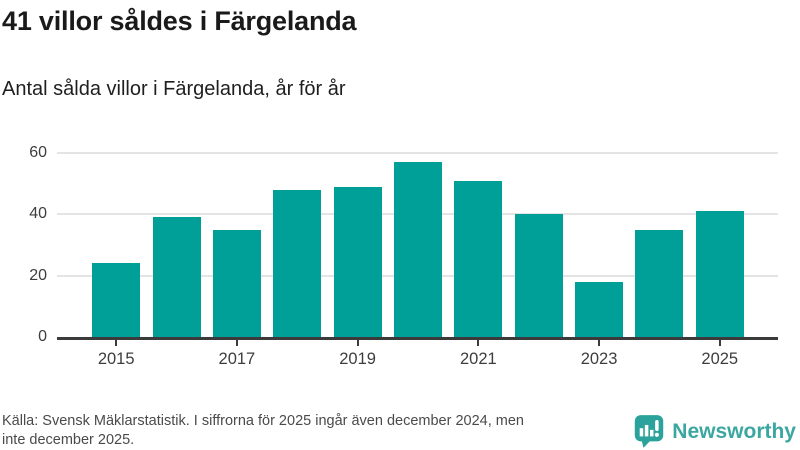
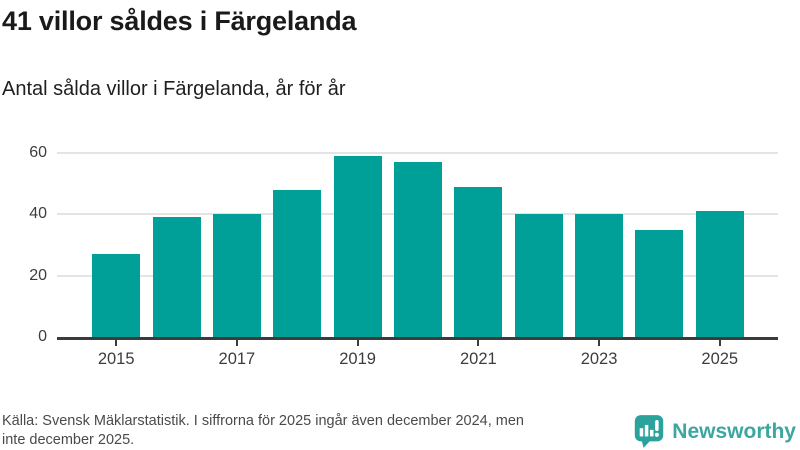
2015: 24 -> 27
2017: 35 -> 40
2019: 49 -> 59
2021: 51 -> 49
2023: 18 -> 40
